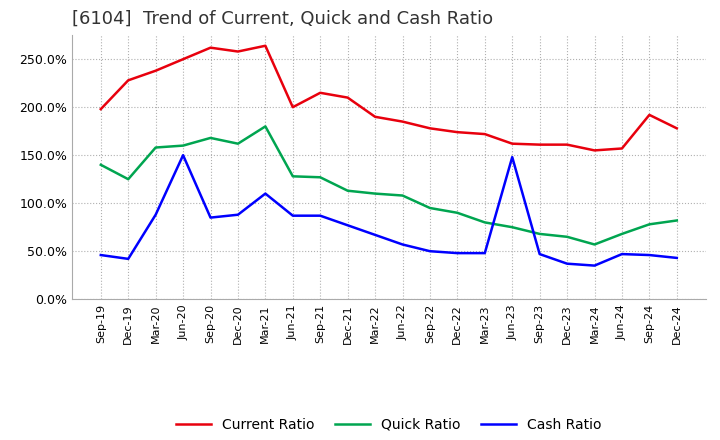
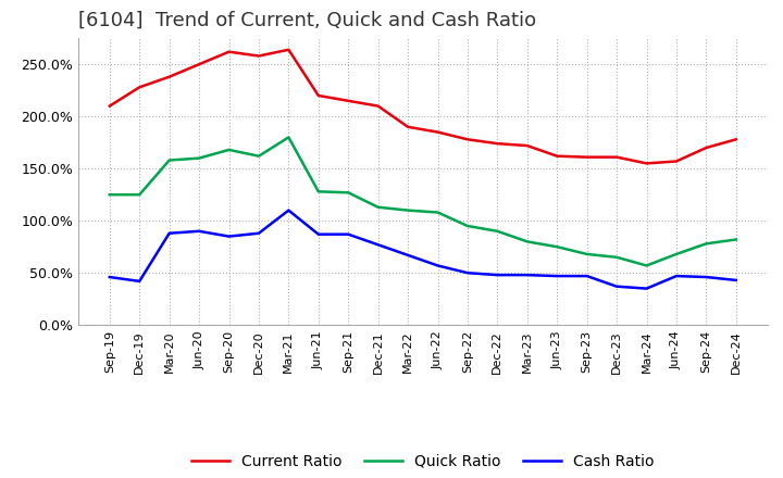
Current Ratio/Sep-19: 198% -> 210%
Quick Ratio/Sep-19: 140% -> 125%
Cash Ratio/Jun-20: 150% -> 90%
Current Ratio/Jun-21: 200% -> 220%
Cash Ratio/Jun-23: 148% -> 47%
Current Ratio/Sep-24: 192% -> 170%
